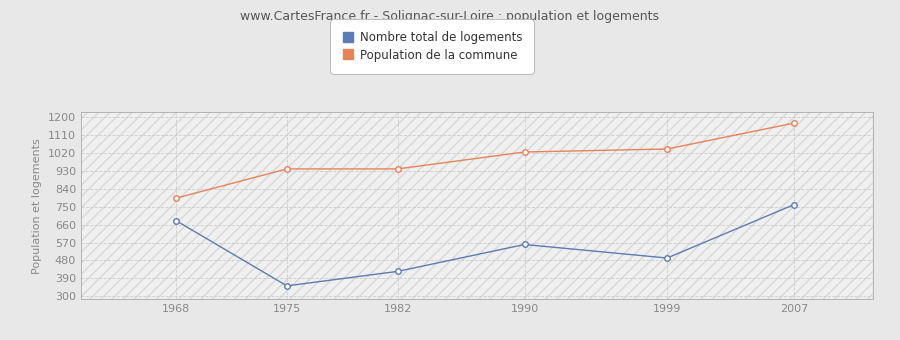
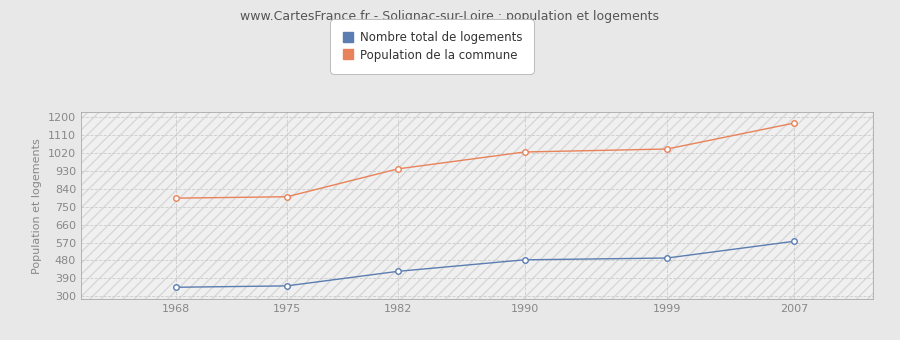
Nombre total de logements/1968: 680 -> 340
Population de la commune/1975: 940 -> 800
Nombre total de logements/1990: 560 -> 480
Nombre total de logements/2007: 760 -> 580
